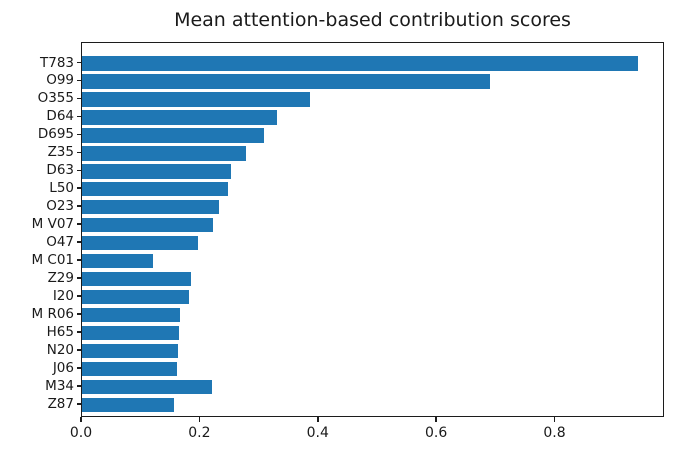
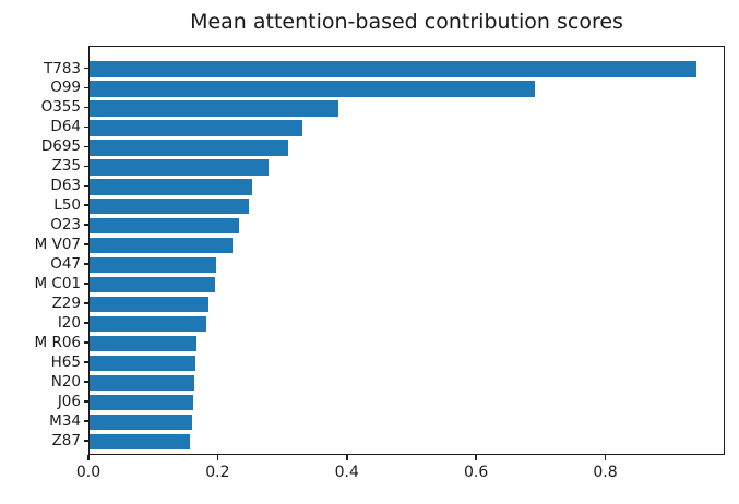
M C01: 0.12 -> 0.20
M34: 0.22 -> 0.16
